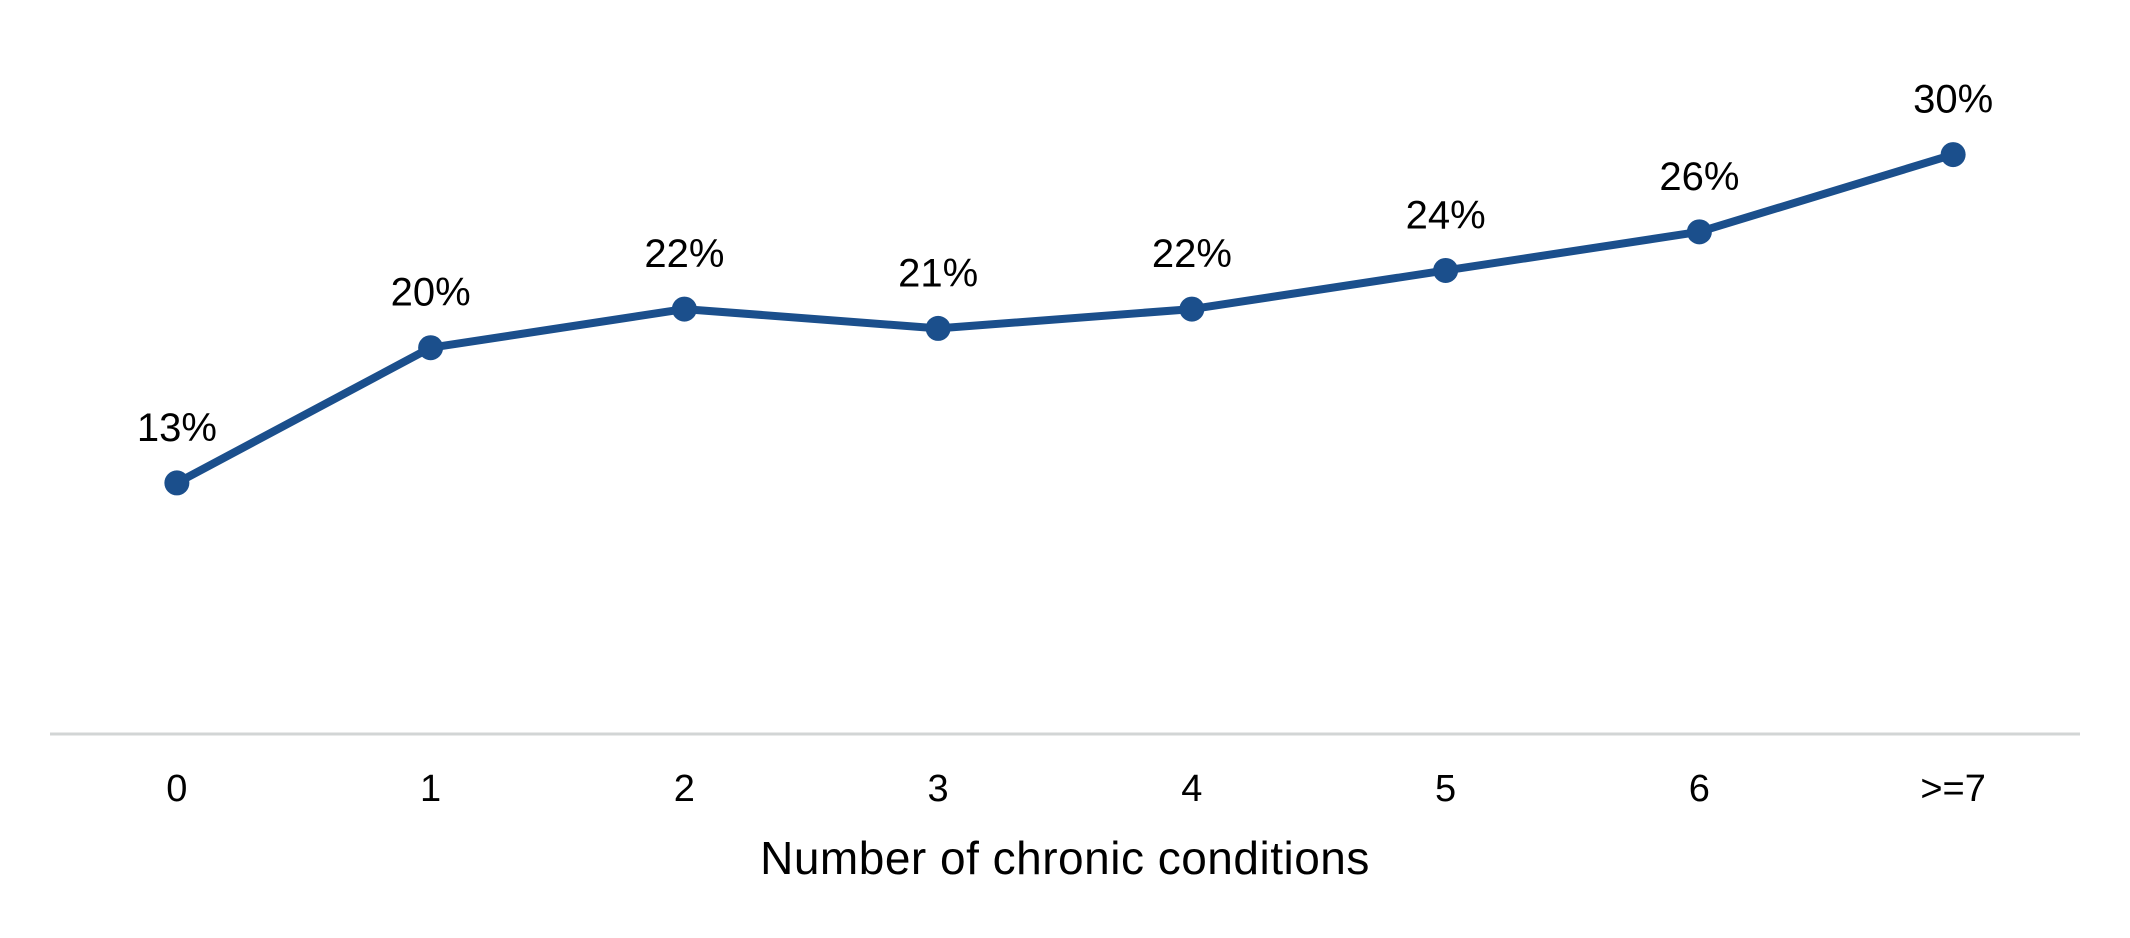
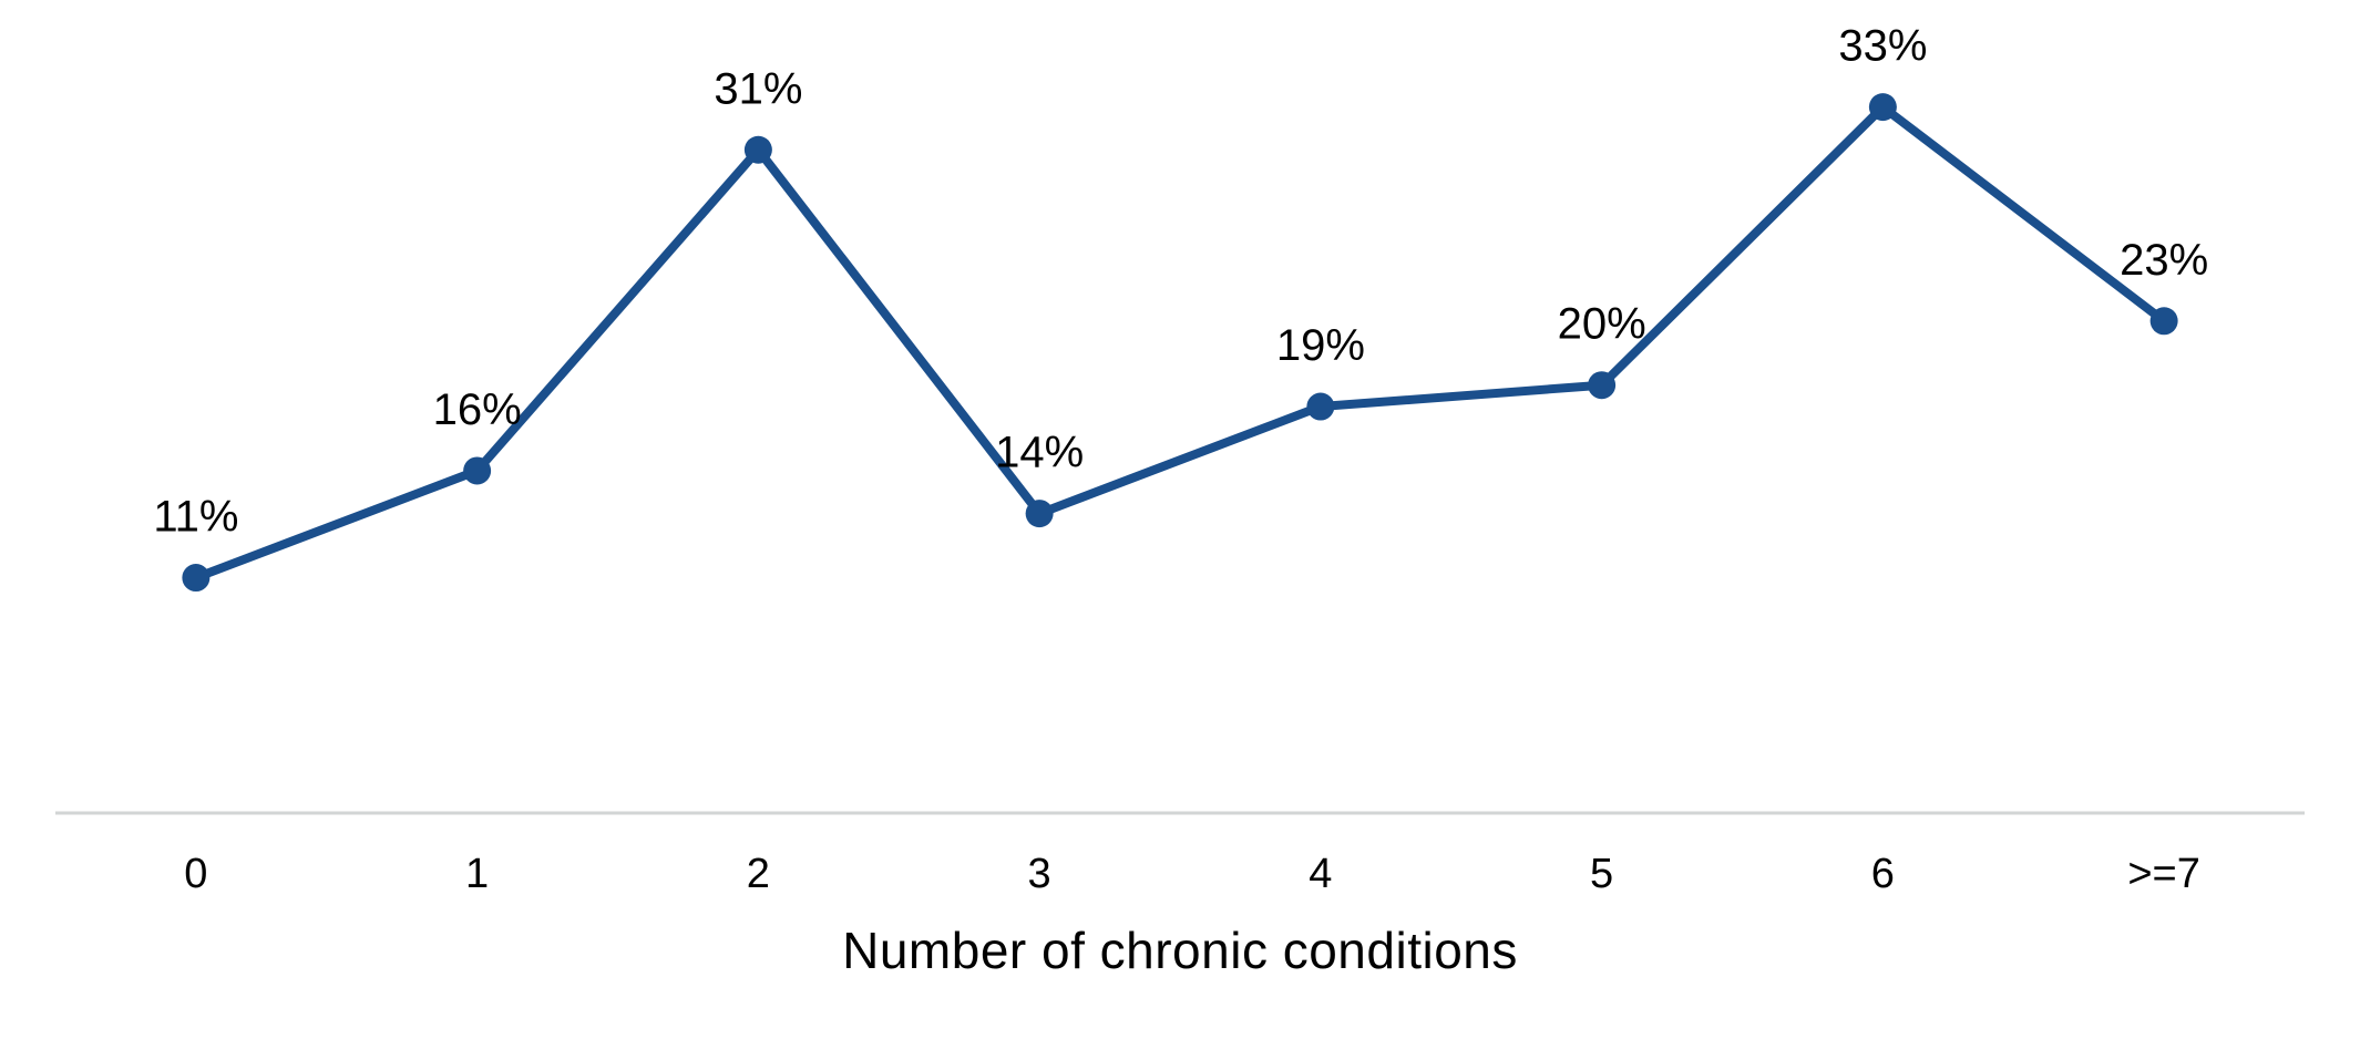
0: 13% -> 11%
1: 20% -> 16%
2: 22% -> 31%
3: 21% -> 14%
4: 22% -> 19%
5: 24% -> 20%
6: 26% -> 33%
>=7: 30% -> 23%
